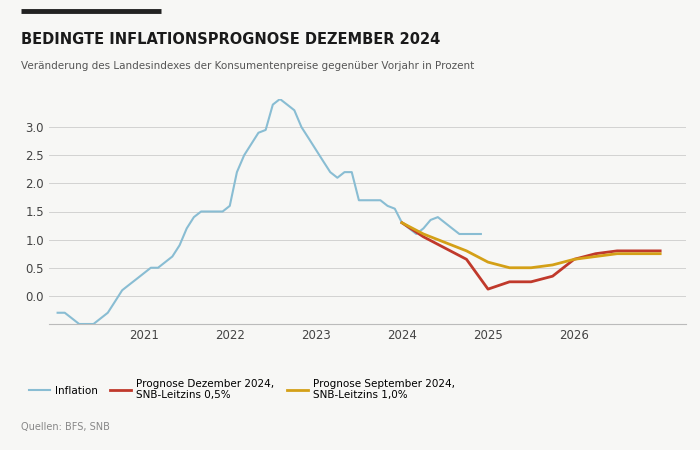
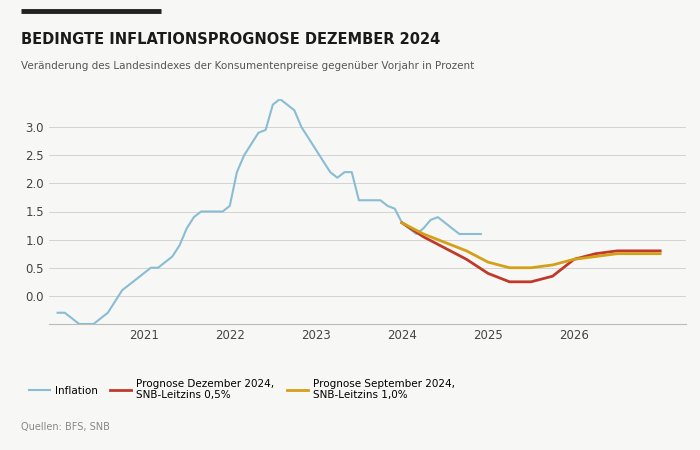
Prognose Dezember 2024, SNB-Leitzins 0,5%/2025: 0.12 -> 0.40
